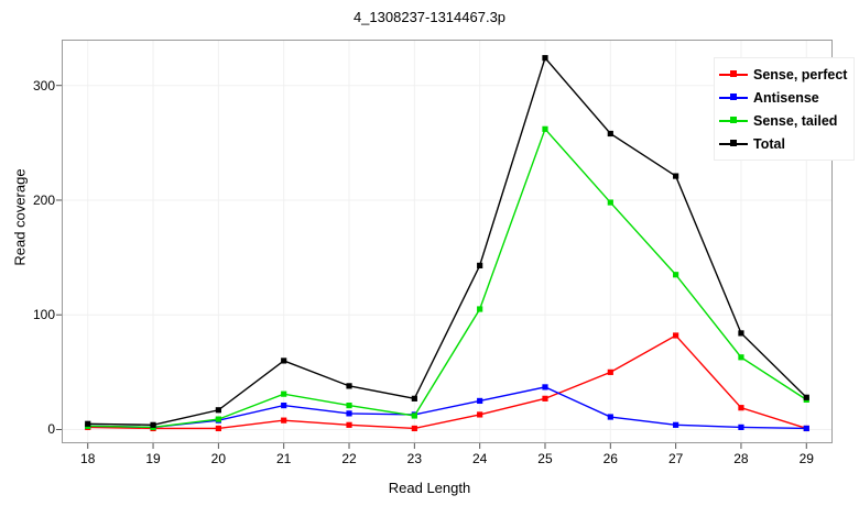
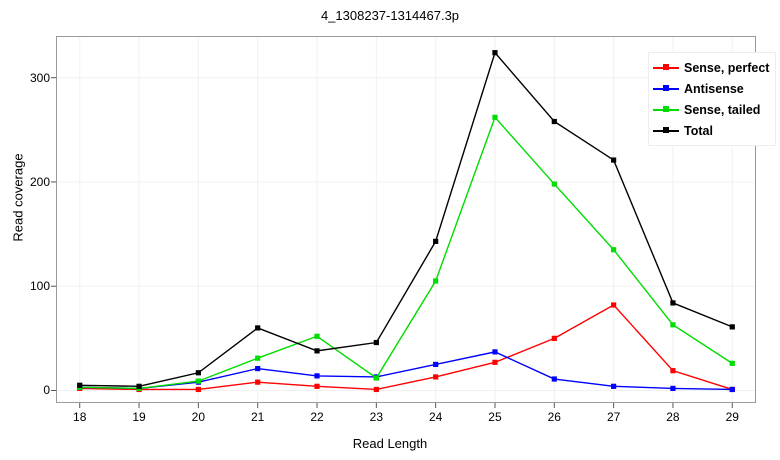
Sense, tailed/22: 21 -> 52
Total/23: 27 -> 46
Total/29: 28 -> 61
